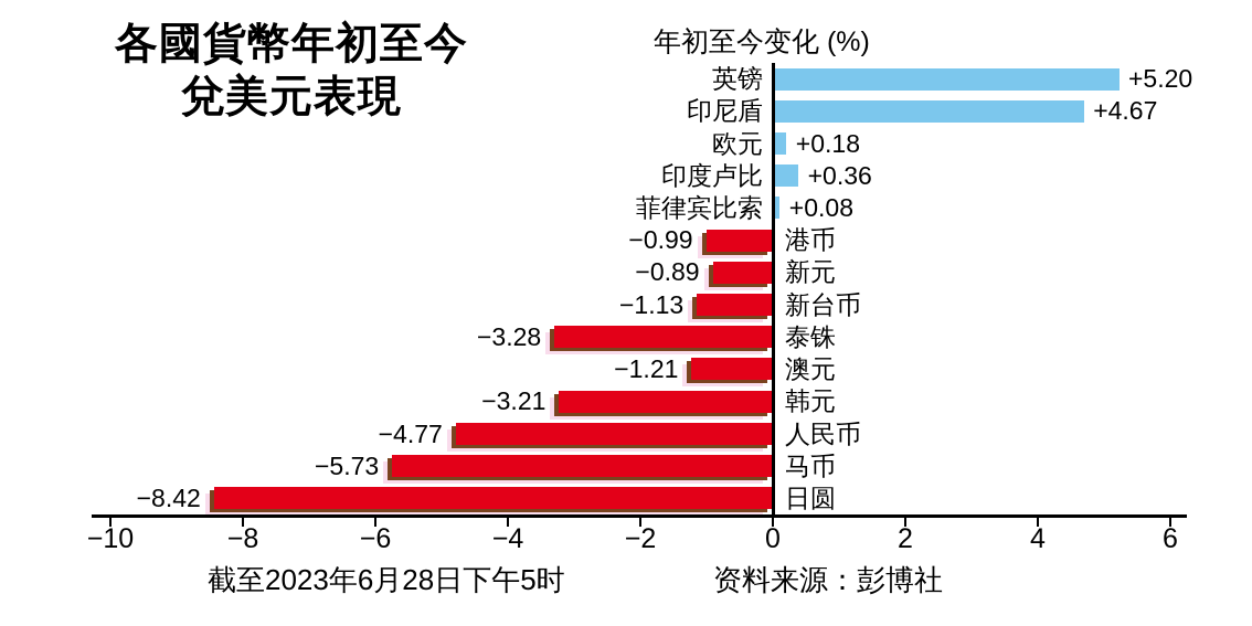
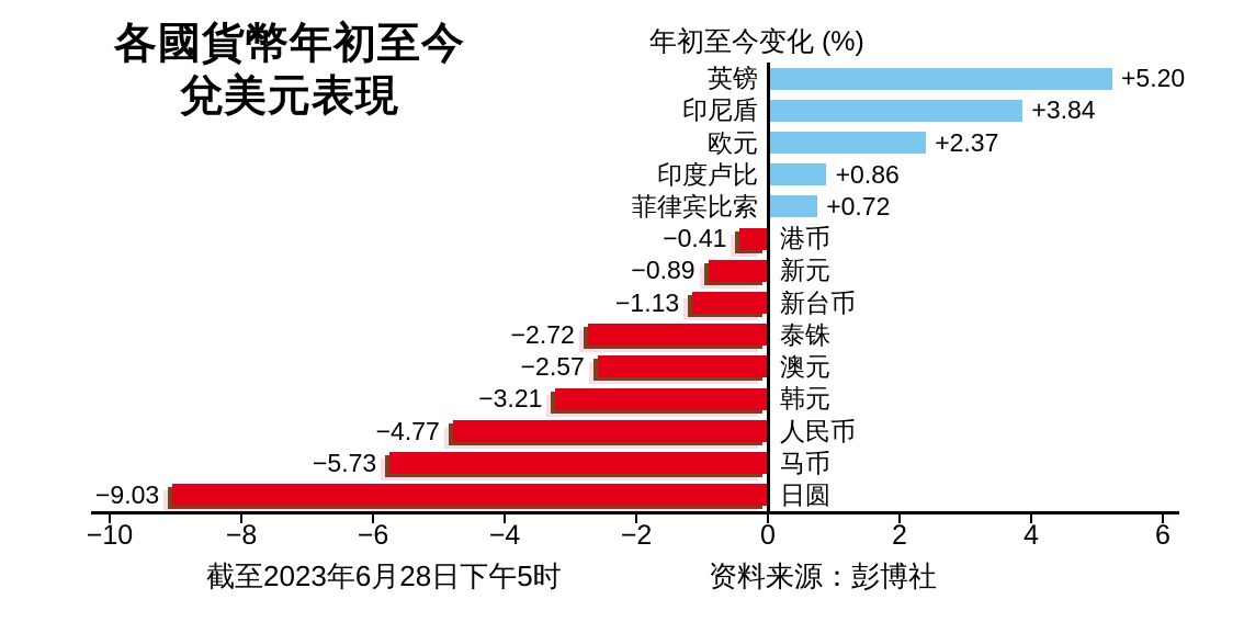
印尼盾: +4.67 -> +3.84
欧元: +0.18 -> +2.37
印度卢比: +0.36 -> +0.86
菲律宾比索: +0.08 -> +0.72
港币: −0.99 -> −0.41
泰铢: −3.28 -> −2.72
澳元: −1.21 -> −2.57
日圆: −8.42 -> −9.03
